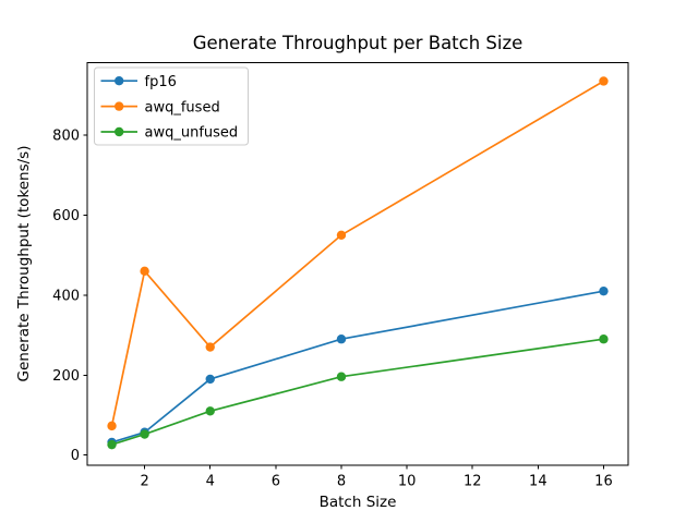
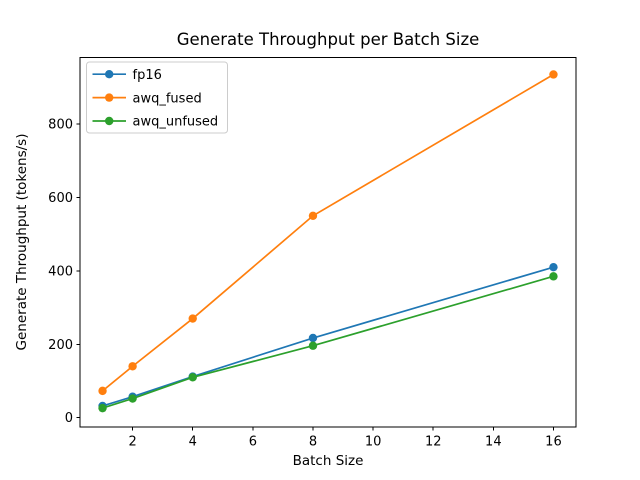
awq_fused/2: 460 -> 140
fp16/4: 190 -> 110
fp16/8: 290 -> 220
awq_unfused/16: 290 -> 380
